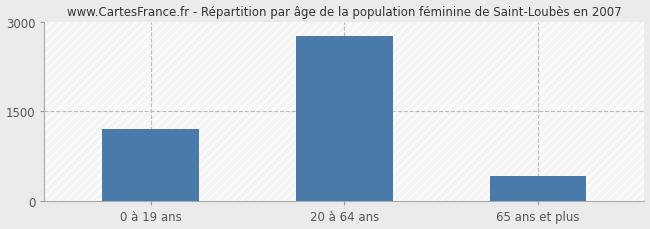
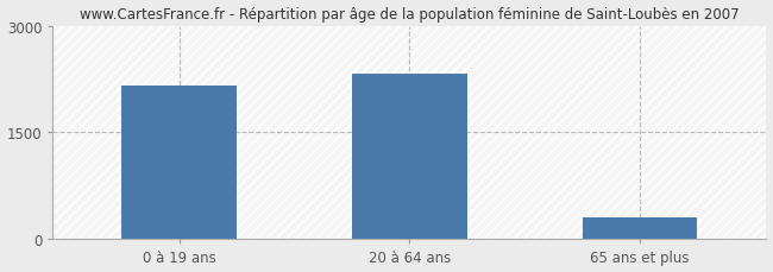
0 à 19 ans: 1200 -> 2160
20 à 64 ans: 2750 -> 2320
65 ans et plus: 420 -> 300
